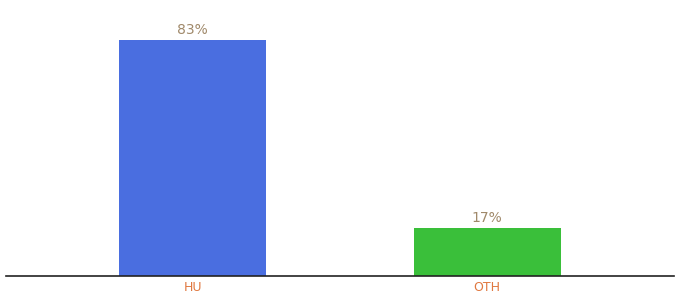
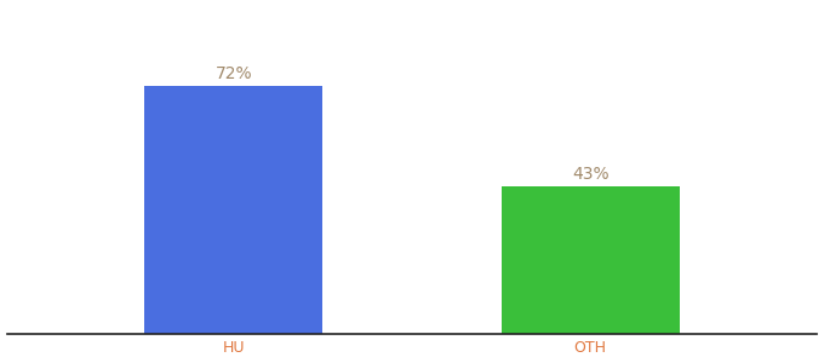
HU: 83% -> 72%
OTH: 17% -> 43%
